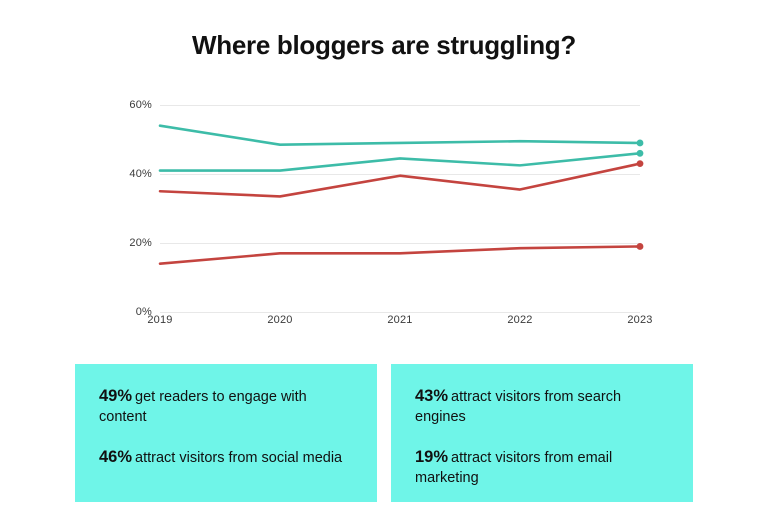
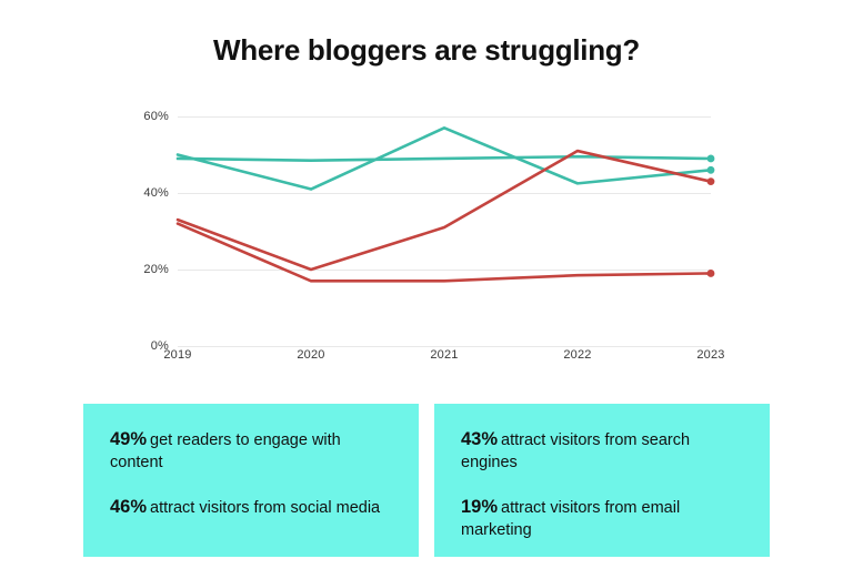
get readers to engage with content/2019: 54% -> 49%
attract visitors from social media/2019: 41% -> 50%
attract visitors from search engines/2019: 35% -> 33%
attract visitors from email marketing/2019: 14% -> 32%
attract visitors from search engines/2020: 34% -> 20%
attract visitors from social media/2021: 44% -> 57%
attract visitors from search engines/2021: 40% -> 31%
attract visitors from search engines/2022: 36% -> 51%
